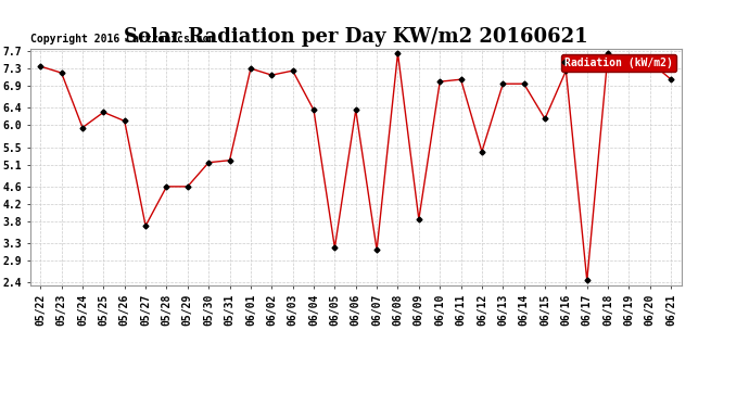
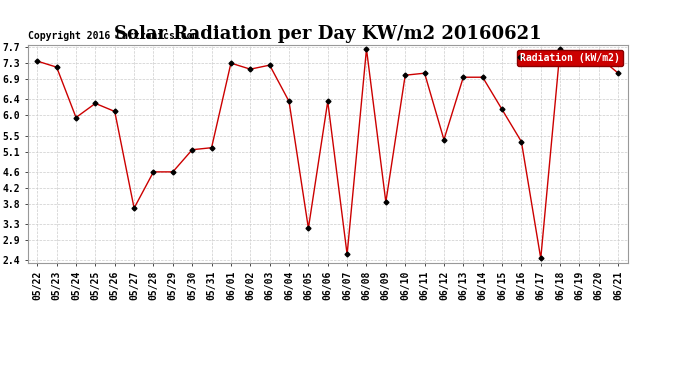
06/07: 3.15 -> 2.55
06/16: 7.25 -> 5.35
